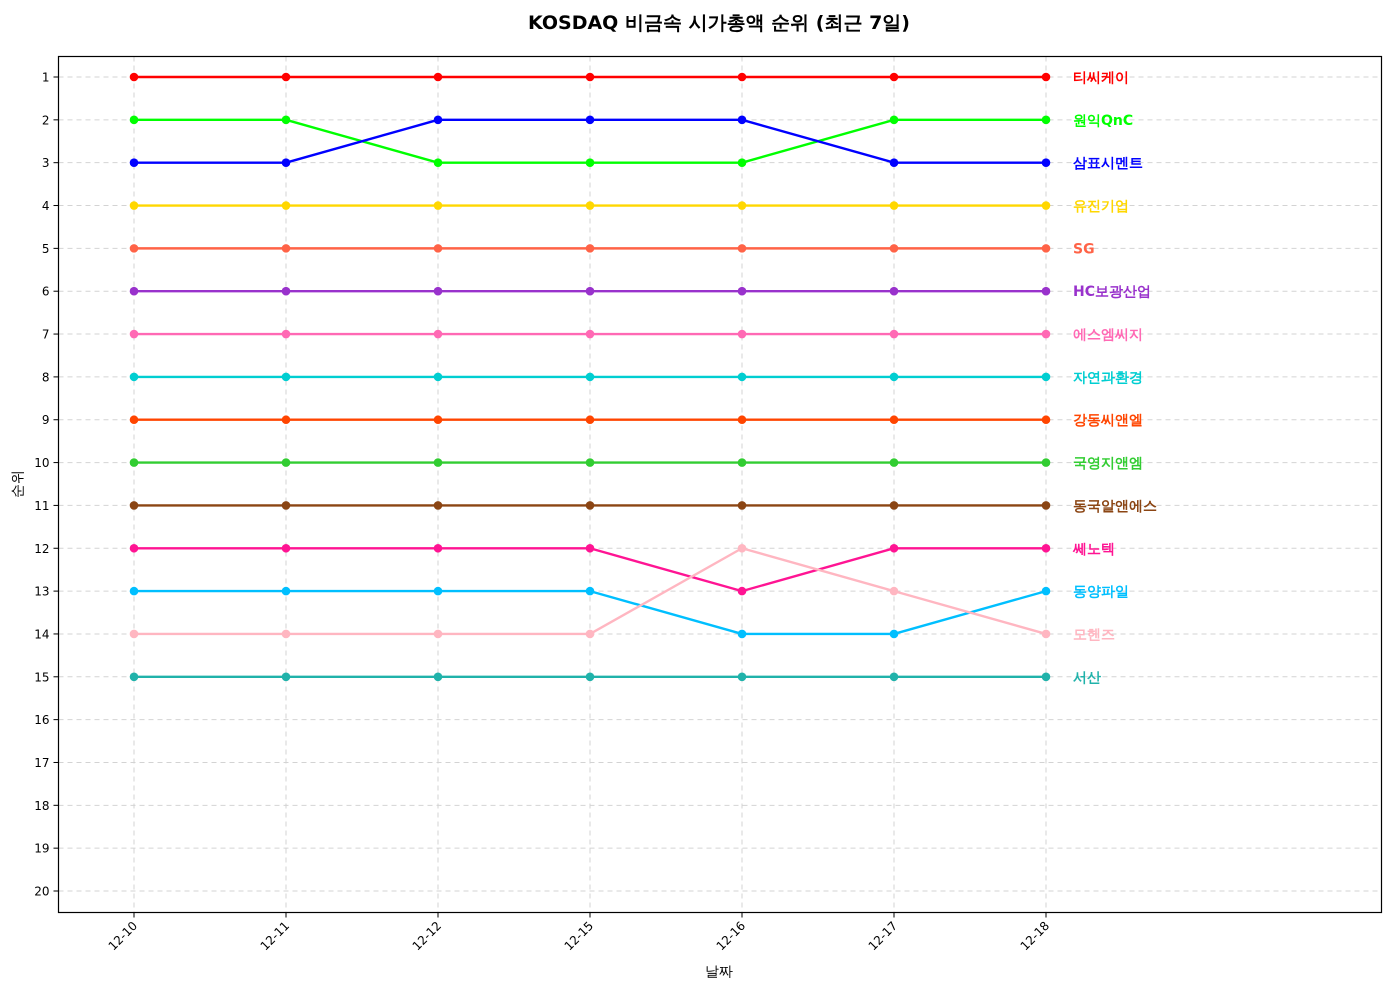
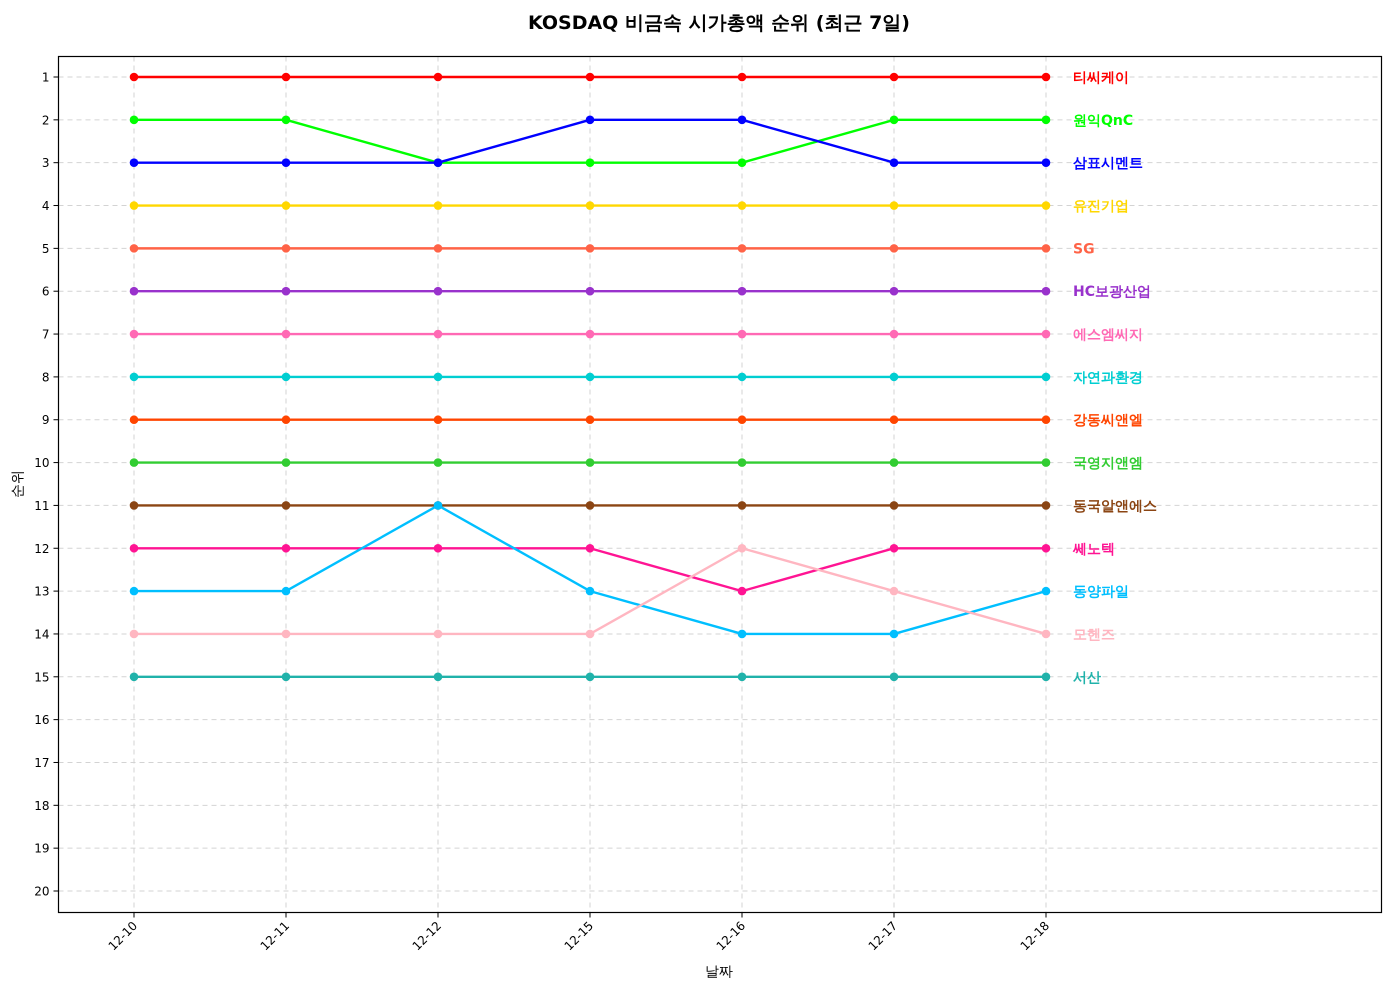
삼표시멘트/12-12: 2 -> 3
동양파일/12-12: 13 -> 11
